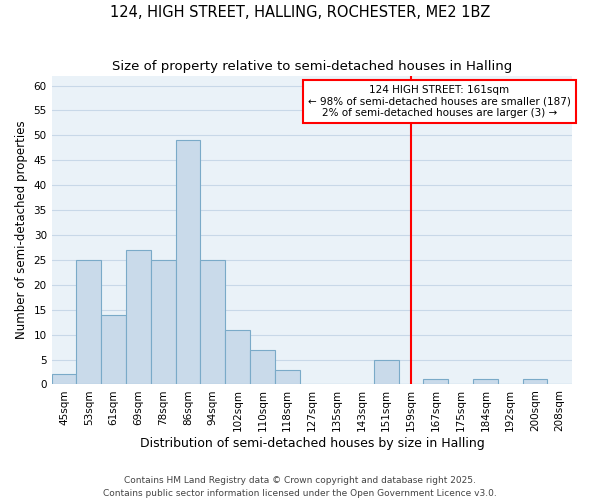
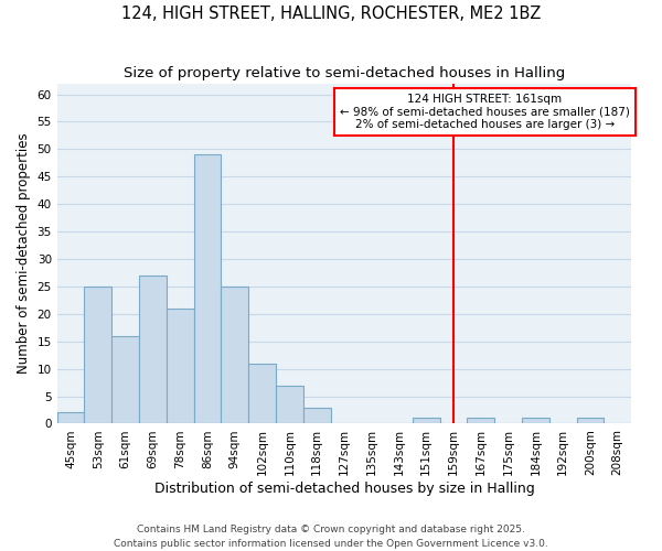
61sqm: 14 -> 16
78sqm: 25 -> 21
151sqm: 5 -> 1
